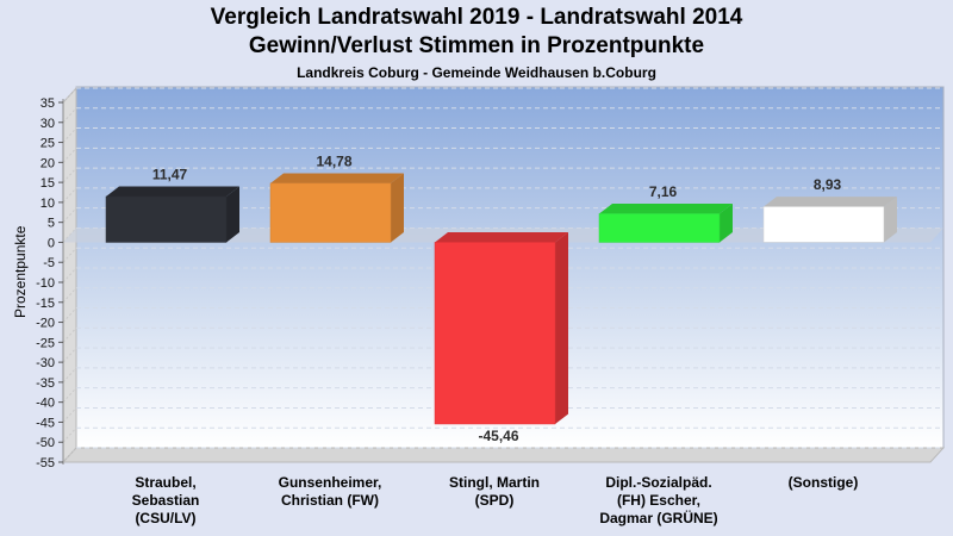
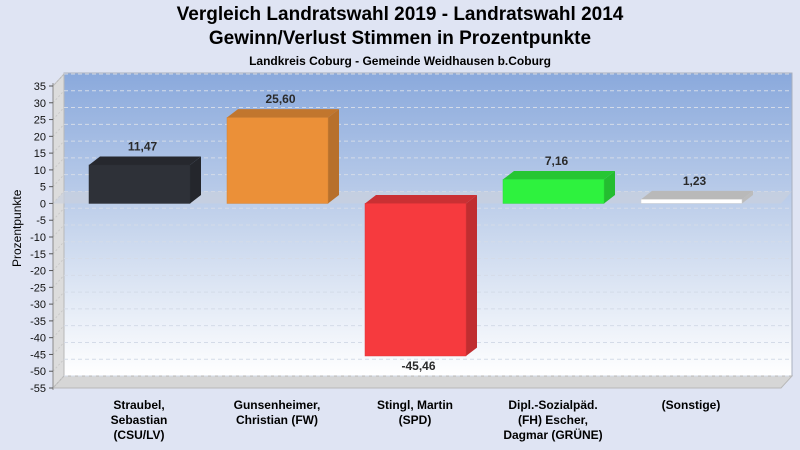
Gunsenheimer, Christian (FW): 14,78 -> 25,60
(Sonstige): 8,93 -> 1,23
